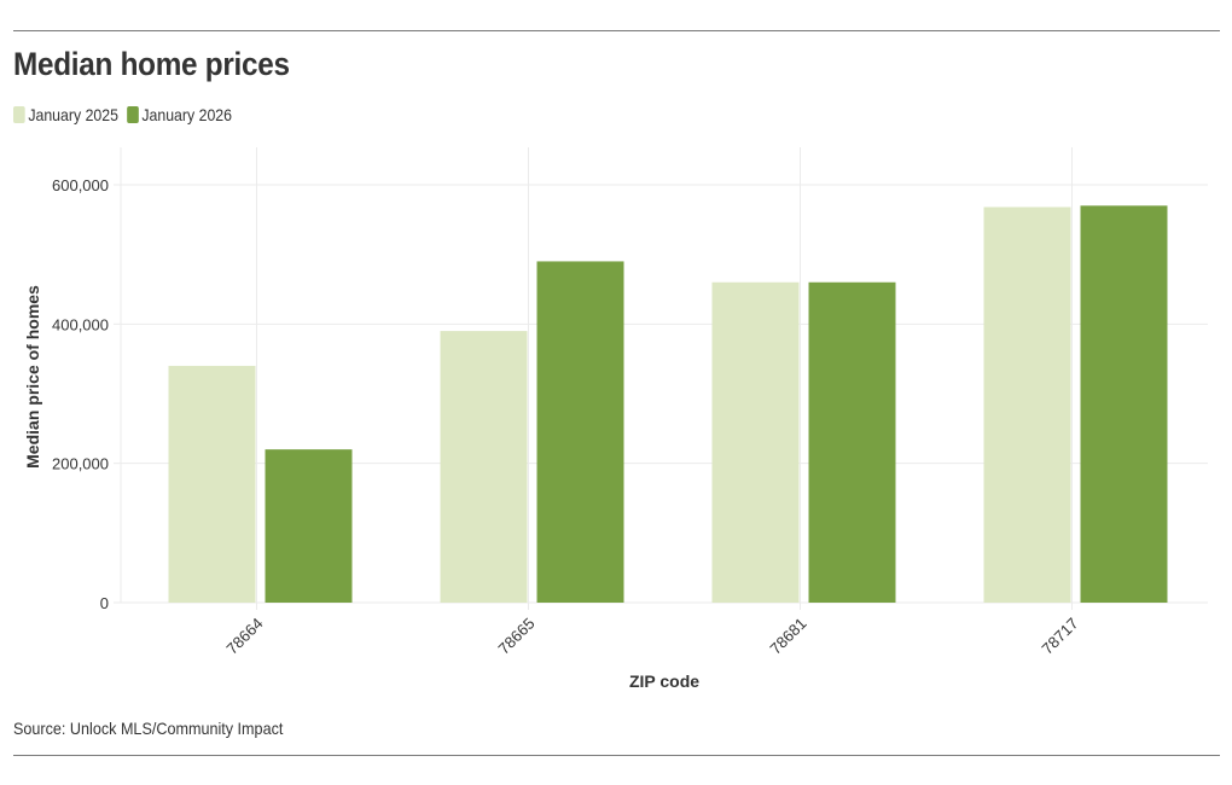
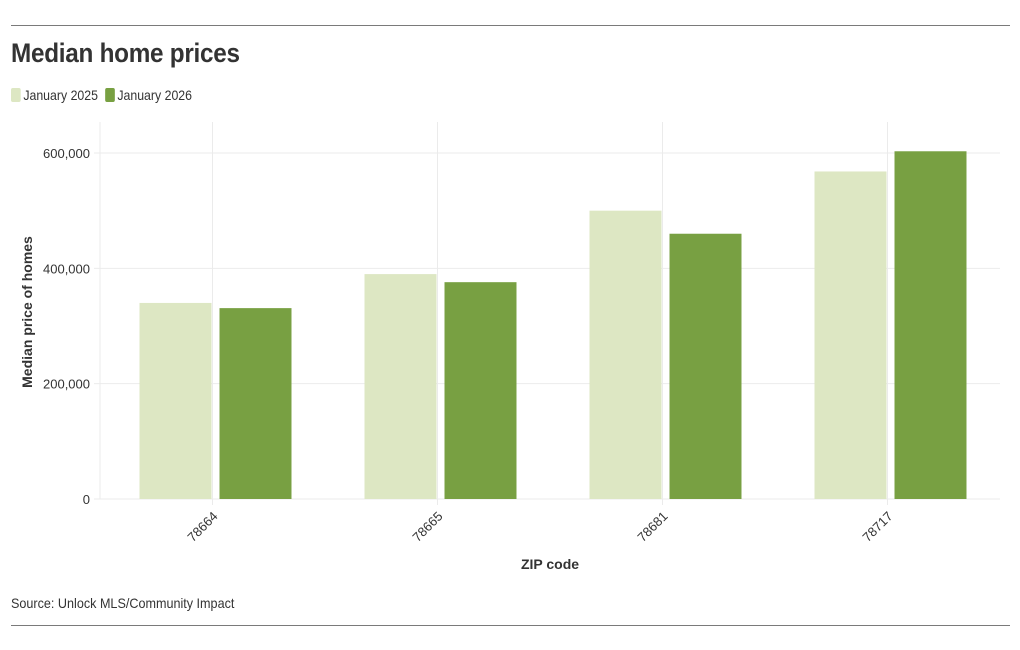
January 2026/78664: 220000 -> 330000
January 2026/78665: 490000 -> 380000
January 2025/78681: 460000 -> 500000
January 2026/78717: 570000 -> 600000
